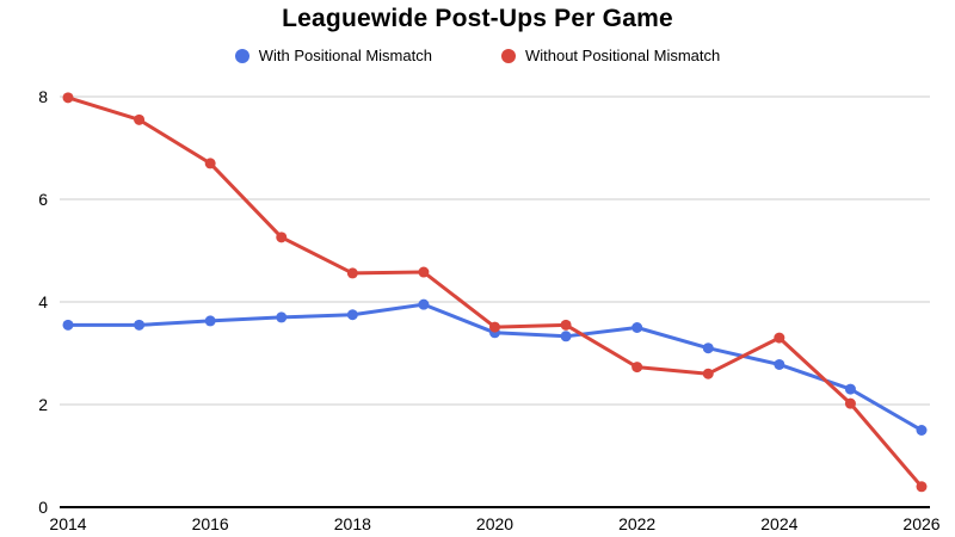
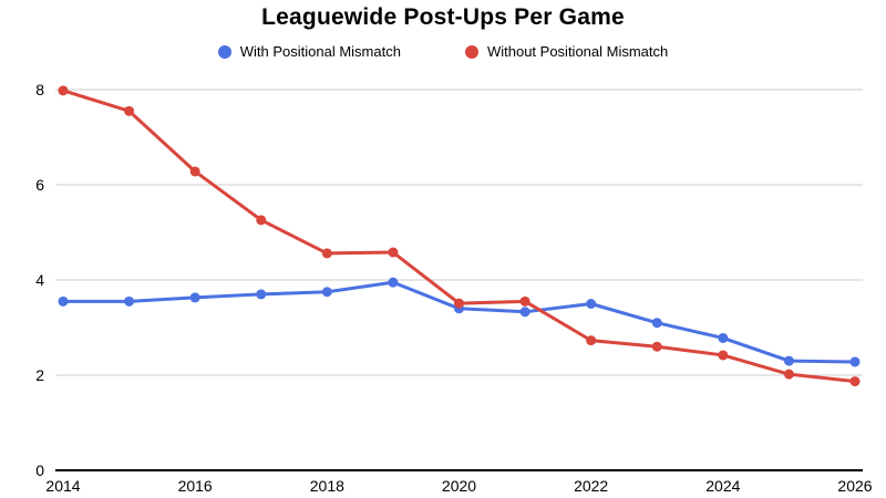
Without Positional Mismatch/2016: 6.7 -> 6.3
Without Positional Mismatch/2024: 3.3 -> 2.4
With Positional Mismatch/2026: 1.5 -> 2.3
Without Positional Mismatch/2026: 0.4 -> 1.9
